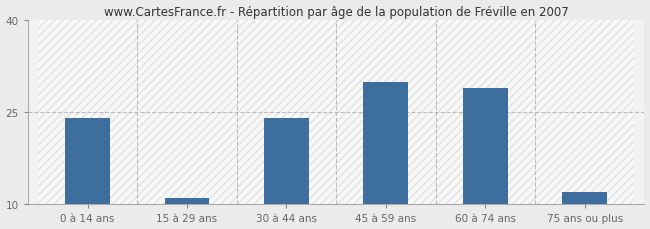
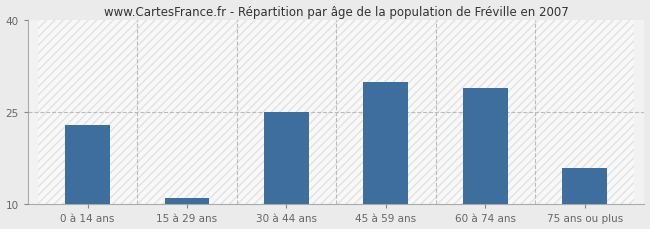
0 à 14 ans: 24 -> 23
30 à 44 ans: 24 -> 25
75 ans ou plus: 12 -> 16
